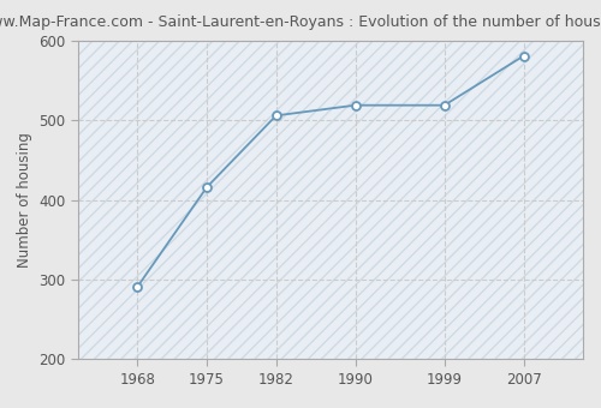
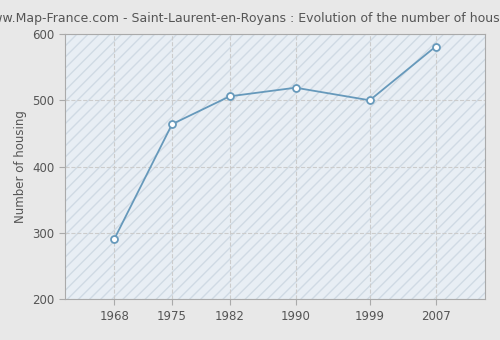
1975: 416 -> 464
1999: 519 -> 500
